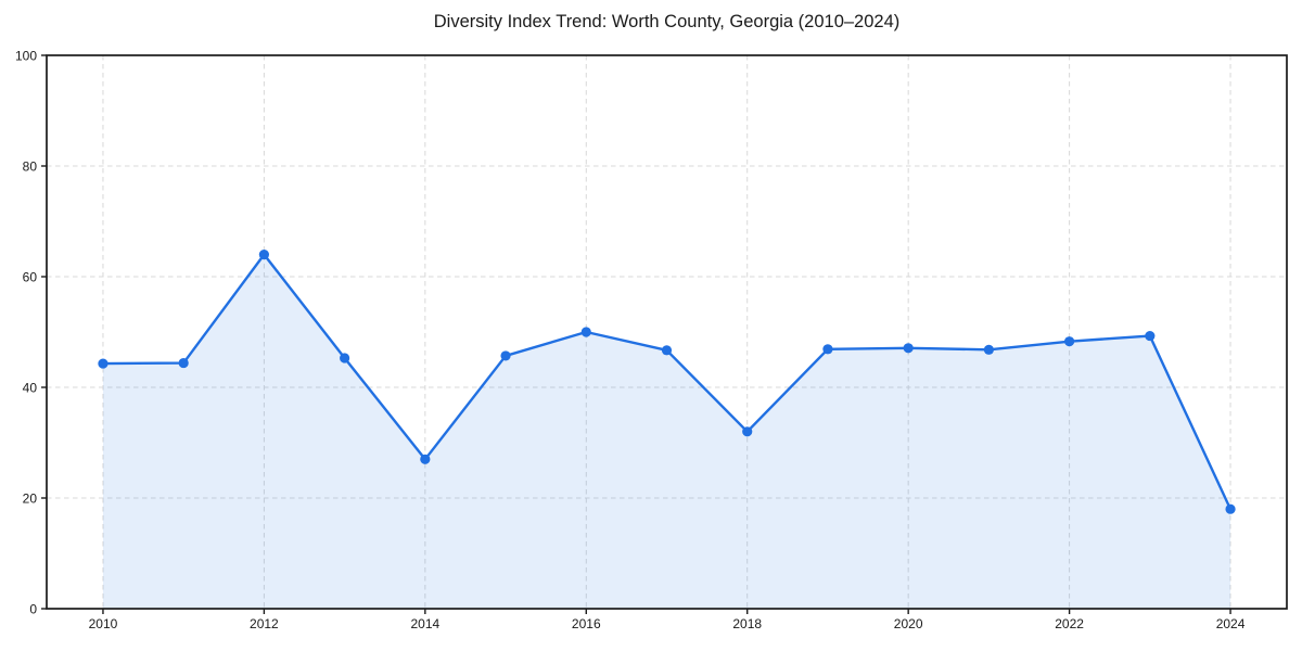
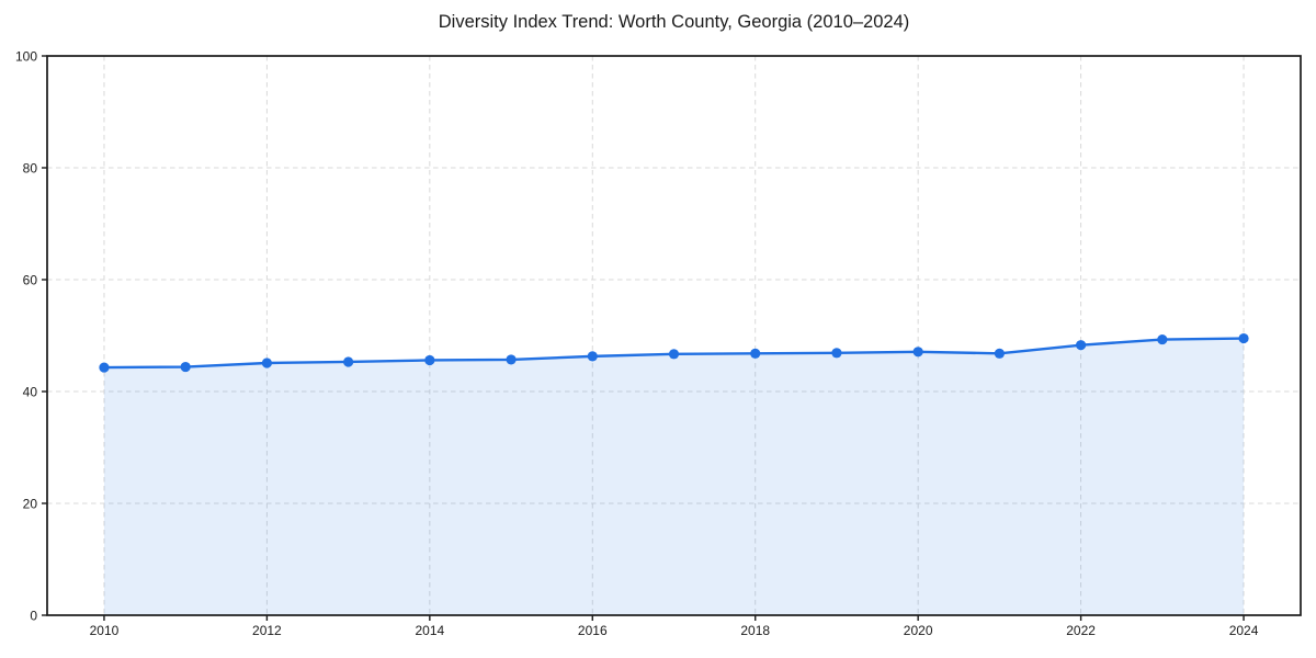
2012: 64 -> 45
2014: 27 -> 46
2016: 50 -> 46
2018: 32 -> 47
2024: 18 -> 50
